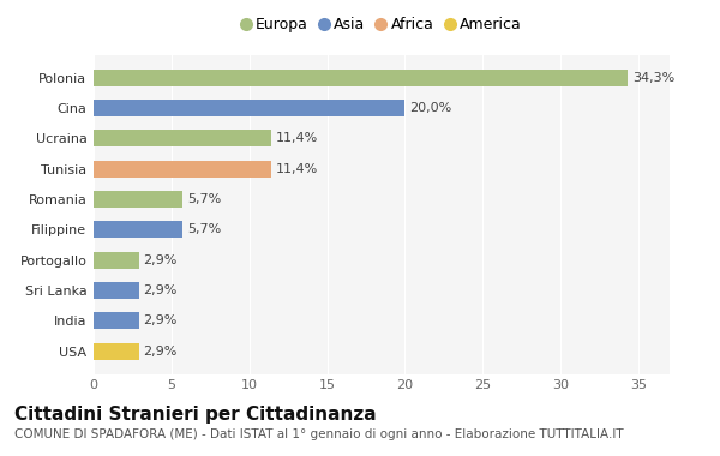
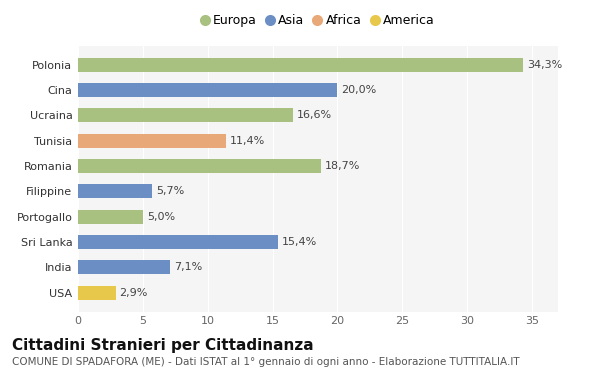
Ucraina: 11,4% -> 16,6%
Romania: 5,7% -> 18,7%
Portogallo: 2,9% -> 5,0%
Sri Lanka: 2,9% -> 15,4%
India: 2,9% -> 7,1%
